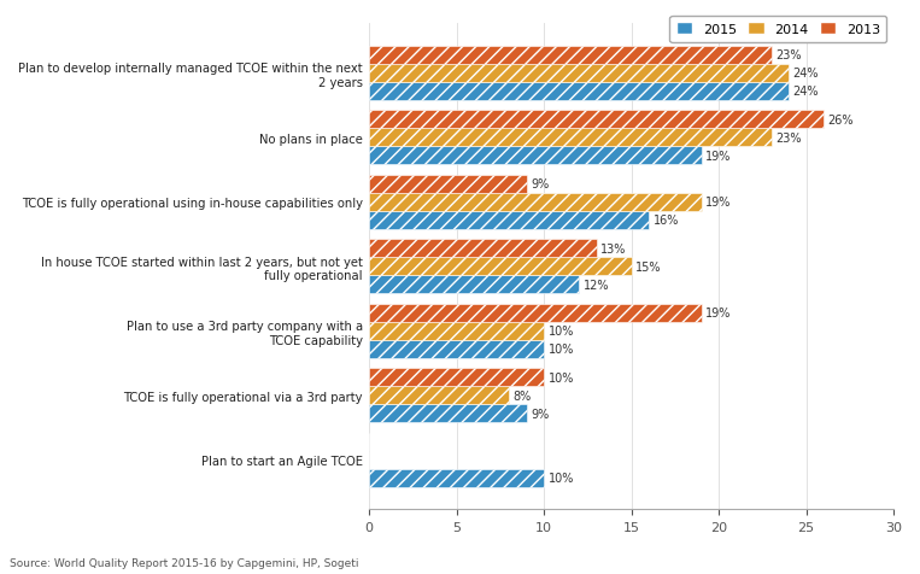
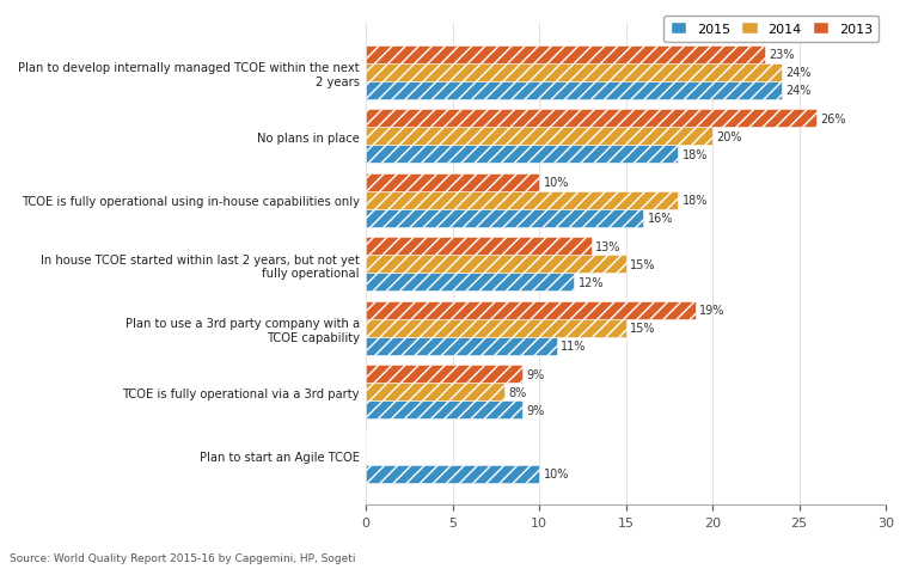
2014/No plans in place: 23% -> 20%
2015/No plans in place: 19% -> 18%
2013/TCOE is fully operational using in-house capabilities only: 9% -> 10%
2014/TCOE is fully operational using in-house capabilities only: 19% -> 18%
2014/Plan to use a 3rd party company with a TCOE capability: 10% -> 15%
2015/Plan to use a 3rd party company with a TCOE capability: 10% -> 11%
2013/TCOE is fully operational via a 3rd party: 10% -> 9%
